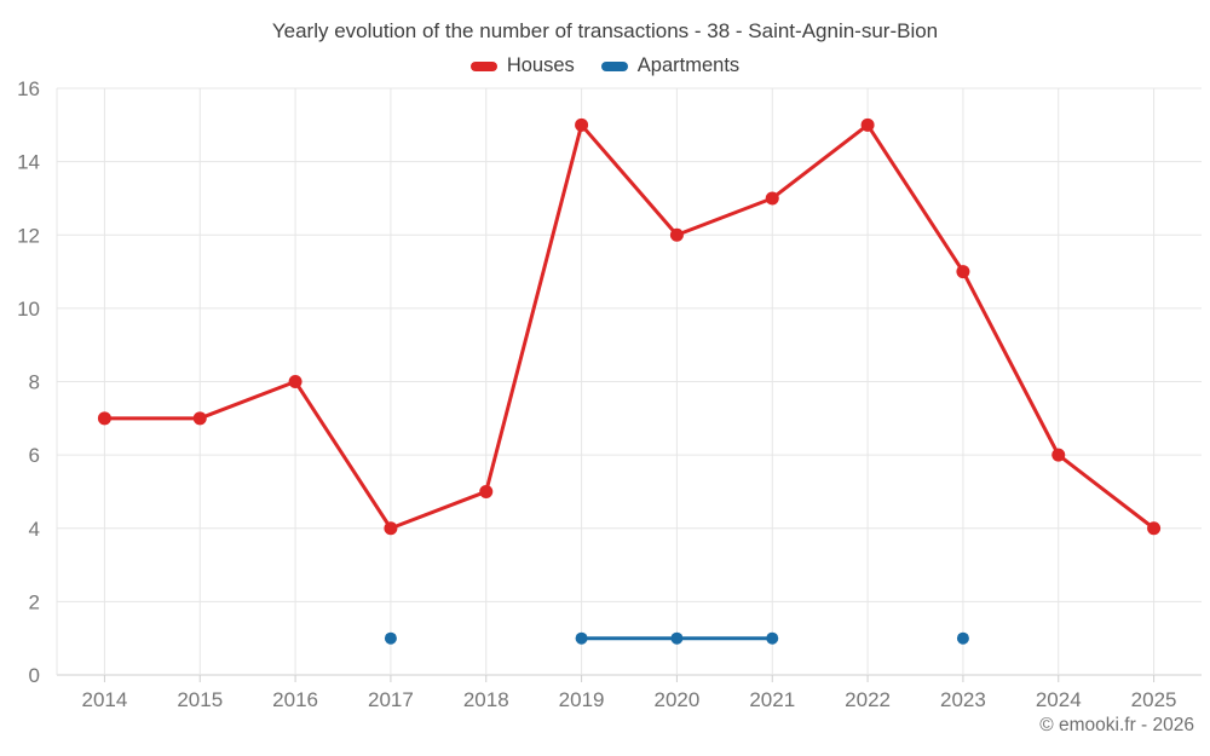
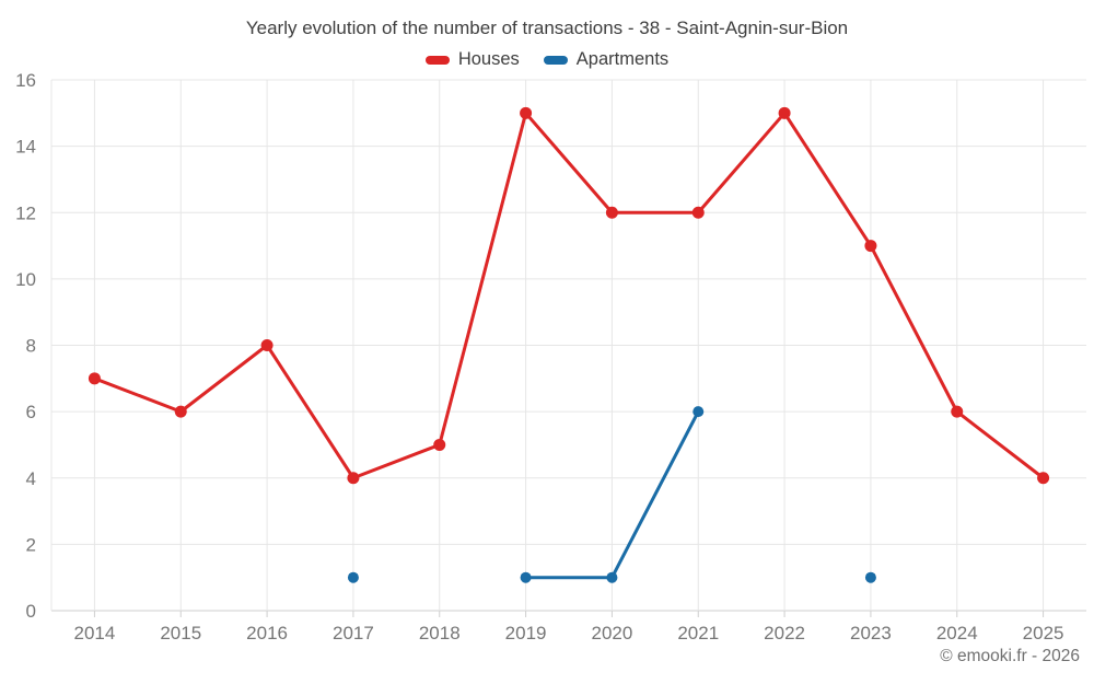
Houses/2015: 7 -> 6
Houses/2021: 13 -> 12
Apartments/2021: 1 -> 6
